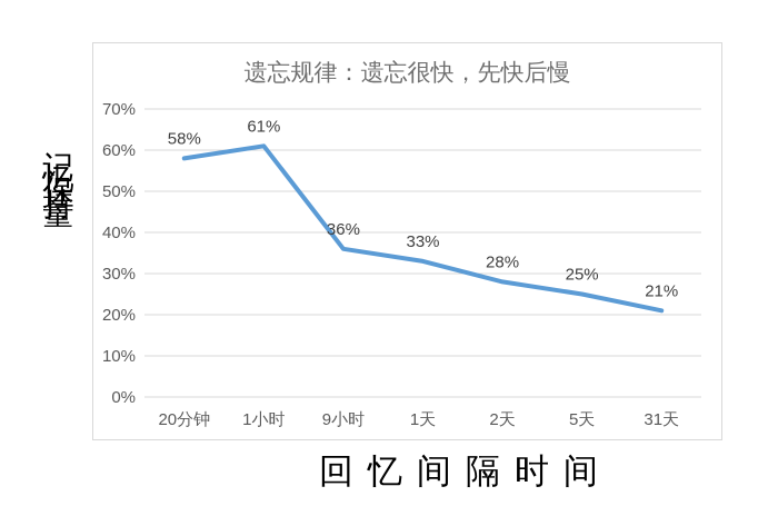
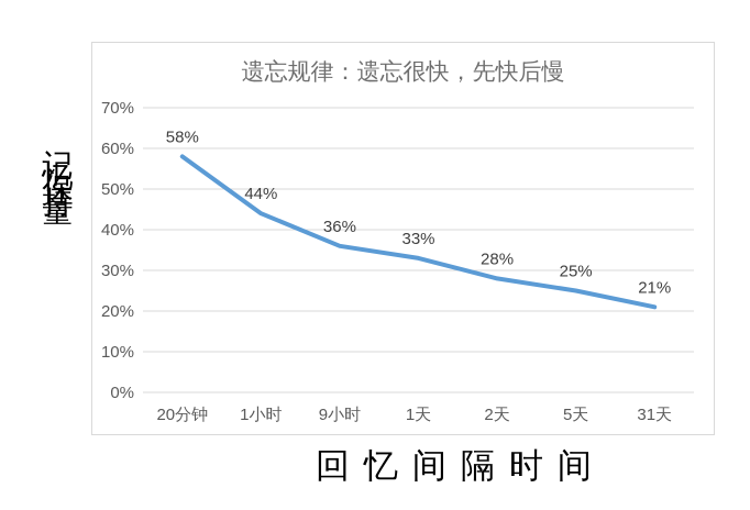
1小时: 61% -> 44%
